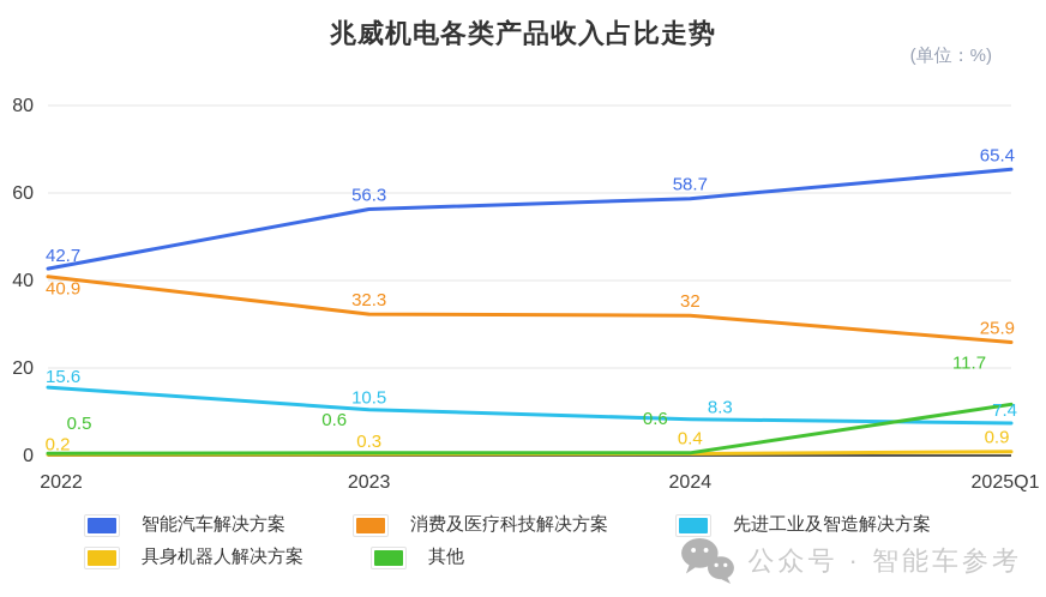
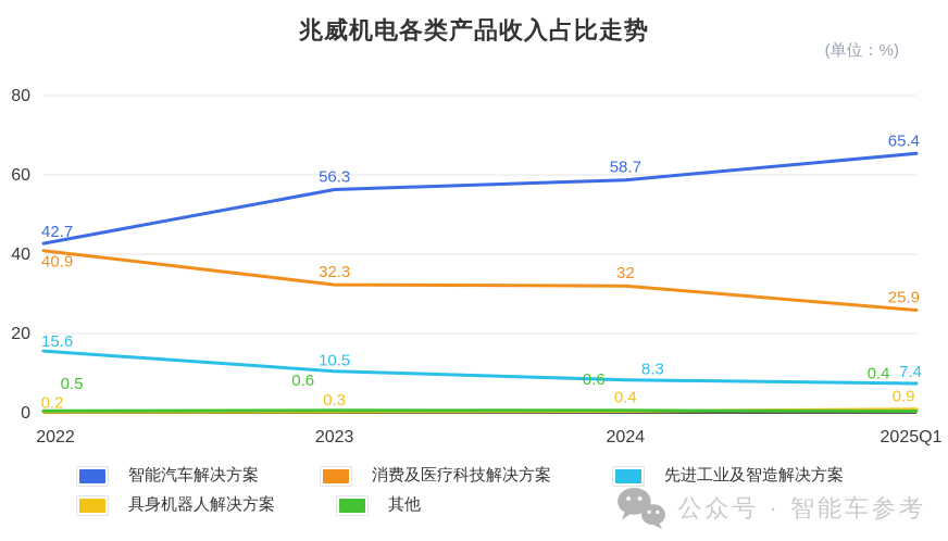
其他/2025Q1: 11.7 -> 0.4
